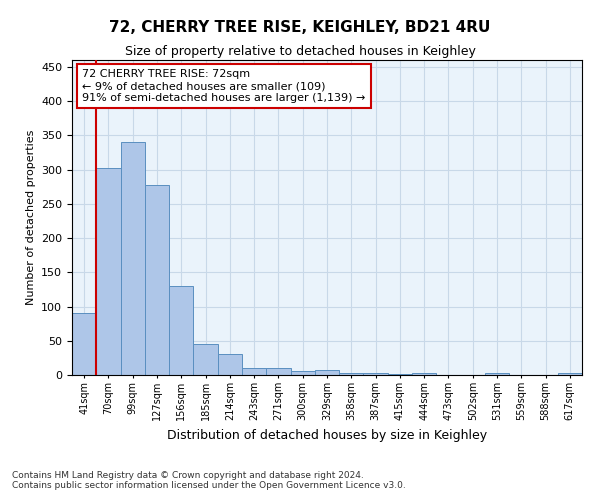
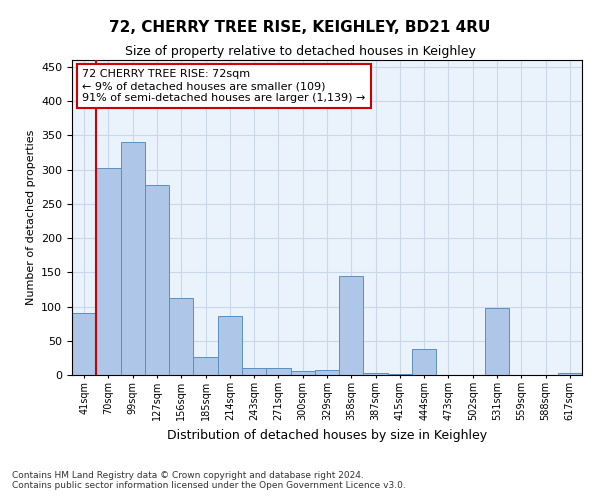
156sqm: 130 -> 112
185sqm: 46 -> 26
214sqm: 31 -> 86
358sqm: 3 -> 144
444sqm: 3 -> 38
531sqm: 3 -> 98
